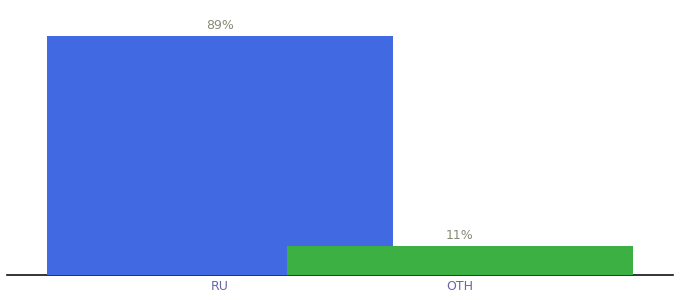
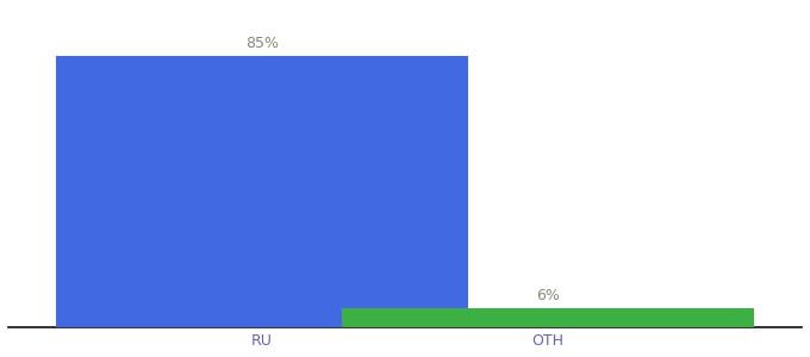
RU: 89% -> 85%
OTH: 11% -> 6%
